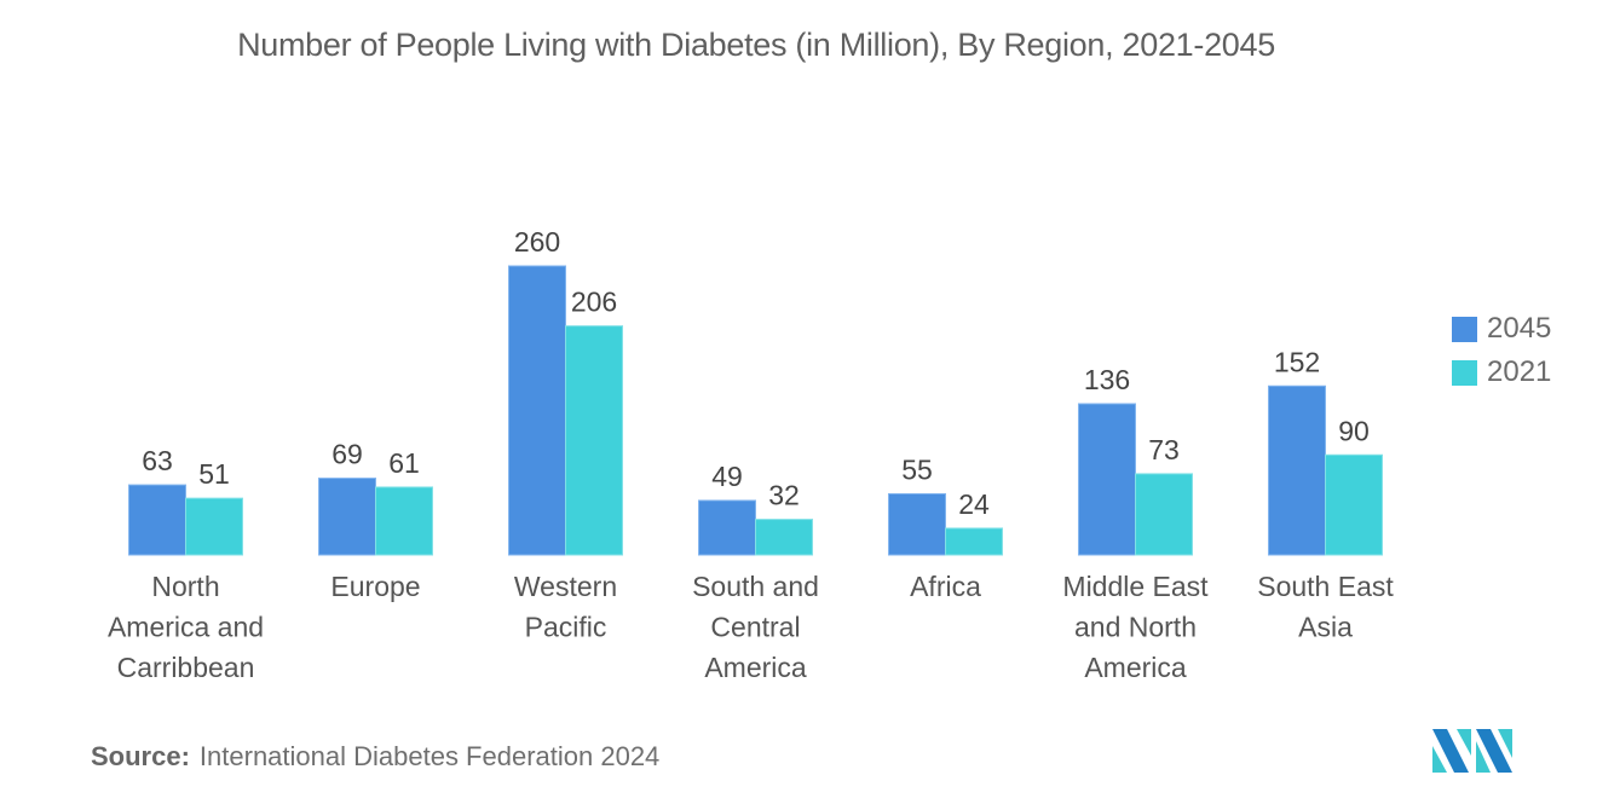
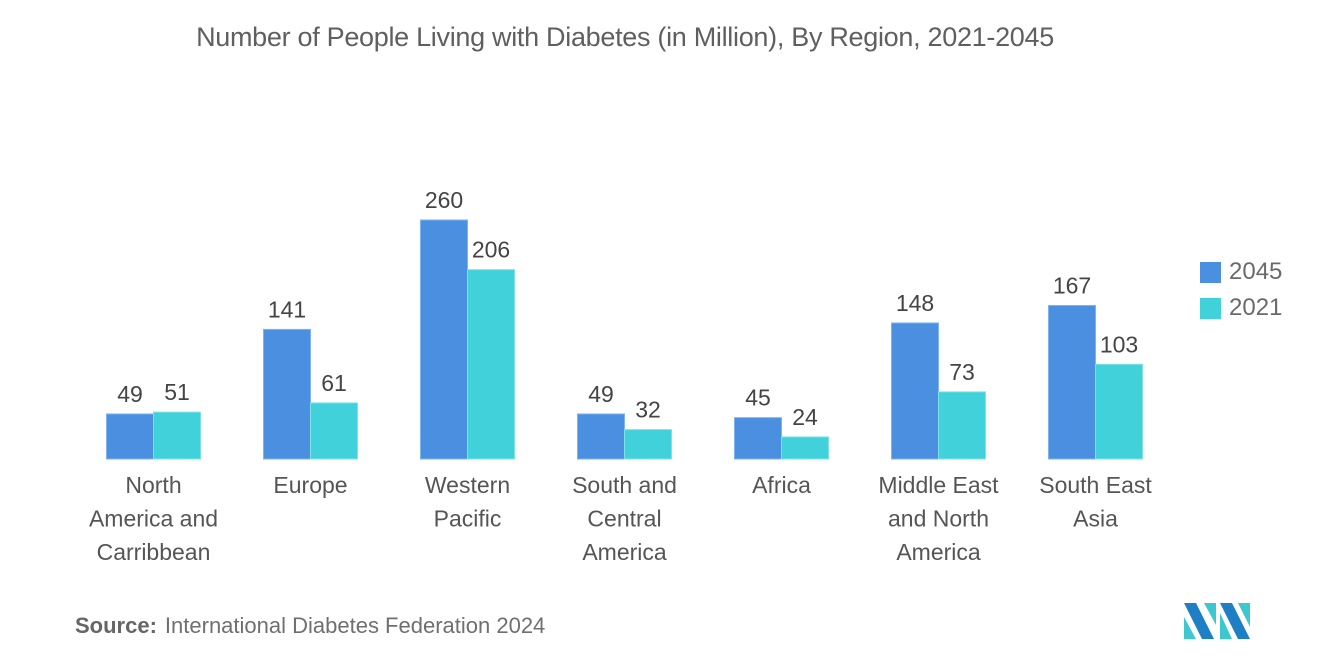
2045/North America and Carribbean: 63 -> 49
2045/Europe: 69 -> 141
2045/Africa: 55 -> 45
2045/Middle East and North America: 136 -> 148
2045/South East Asia: 152 -> 167
2021/South East Asia: 90 -> 103
